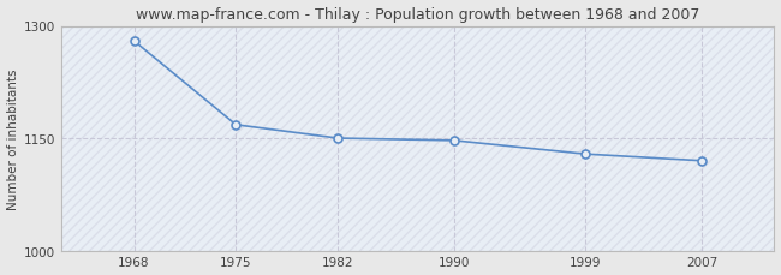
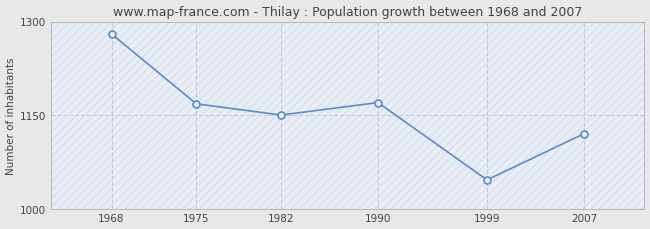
1990: 1147 -> 1170
1999: 1129 -> 1046
